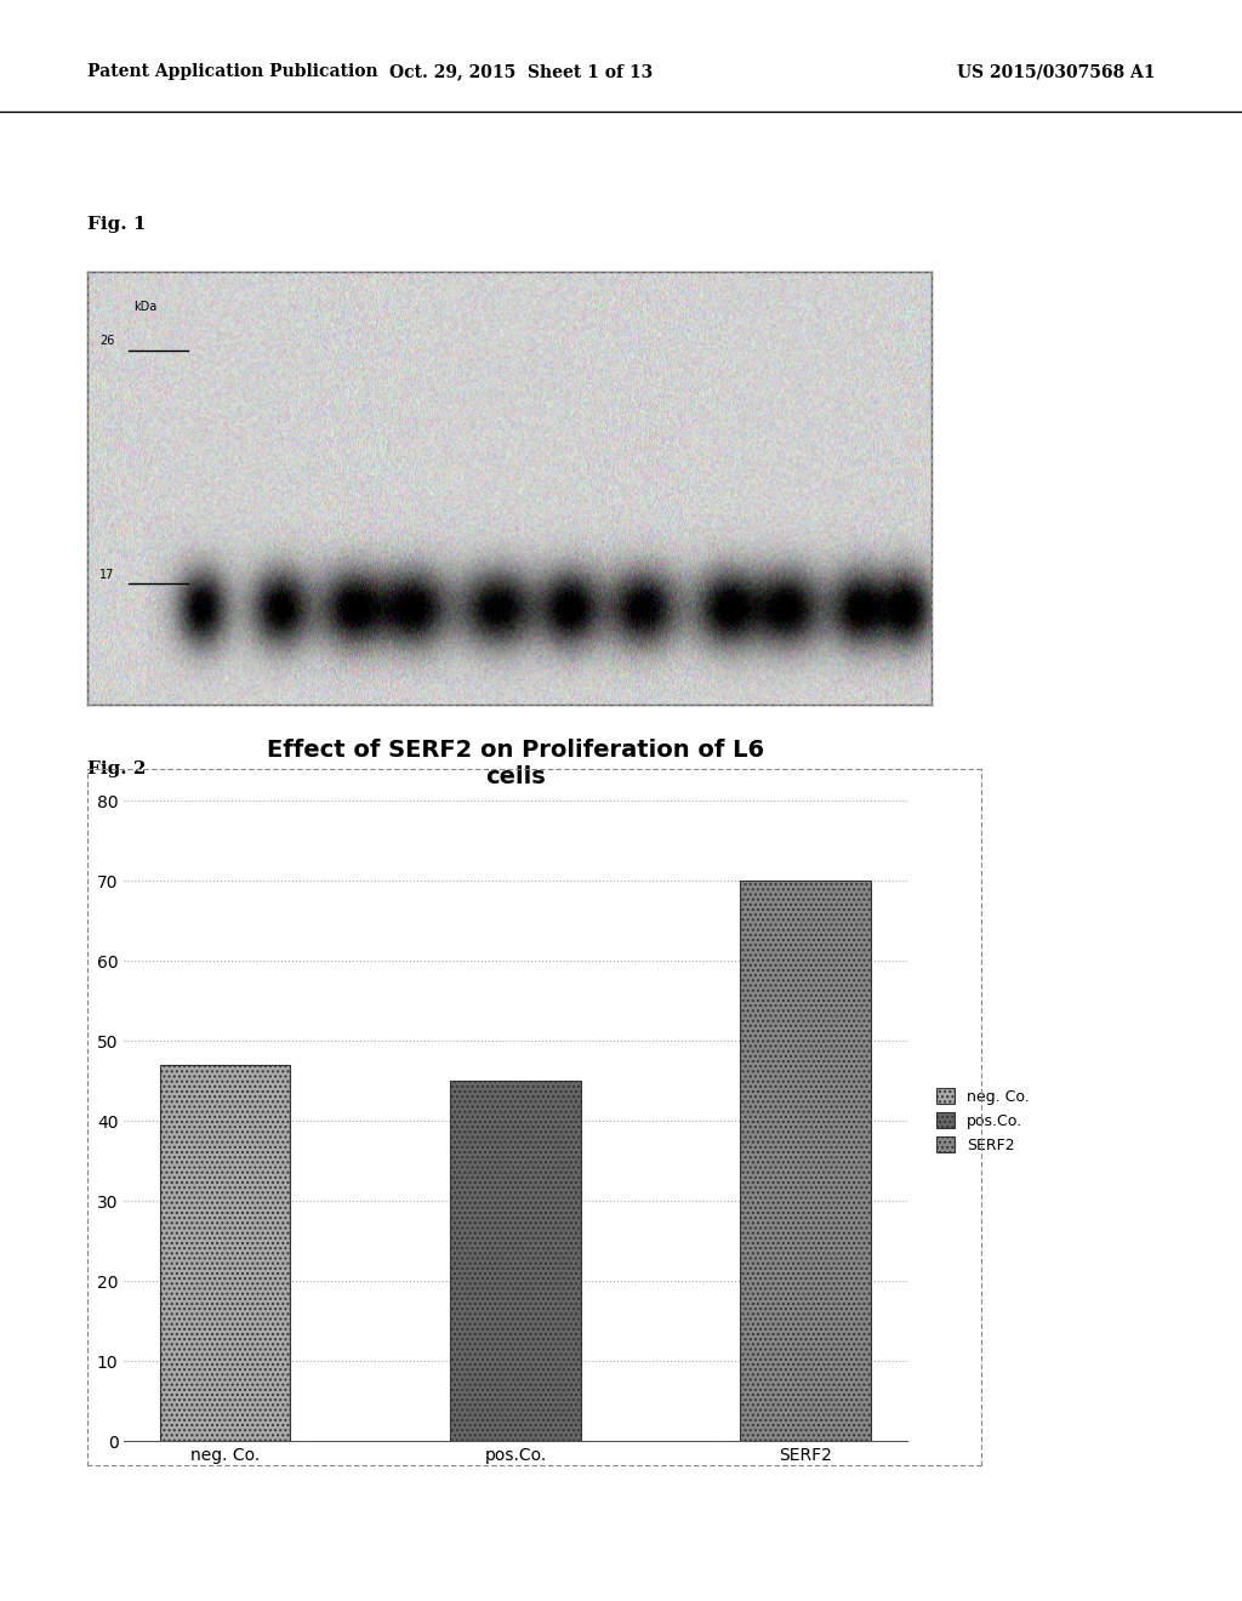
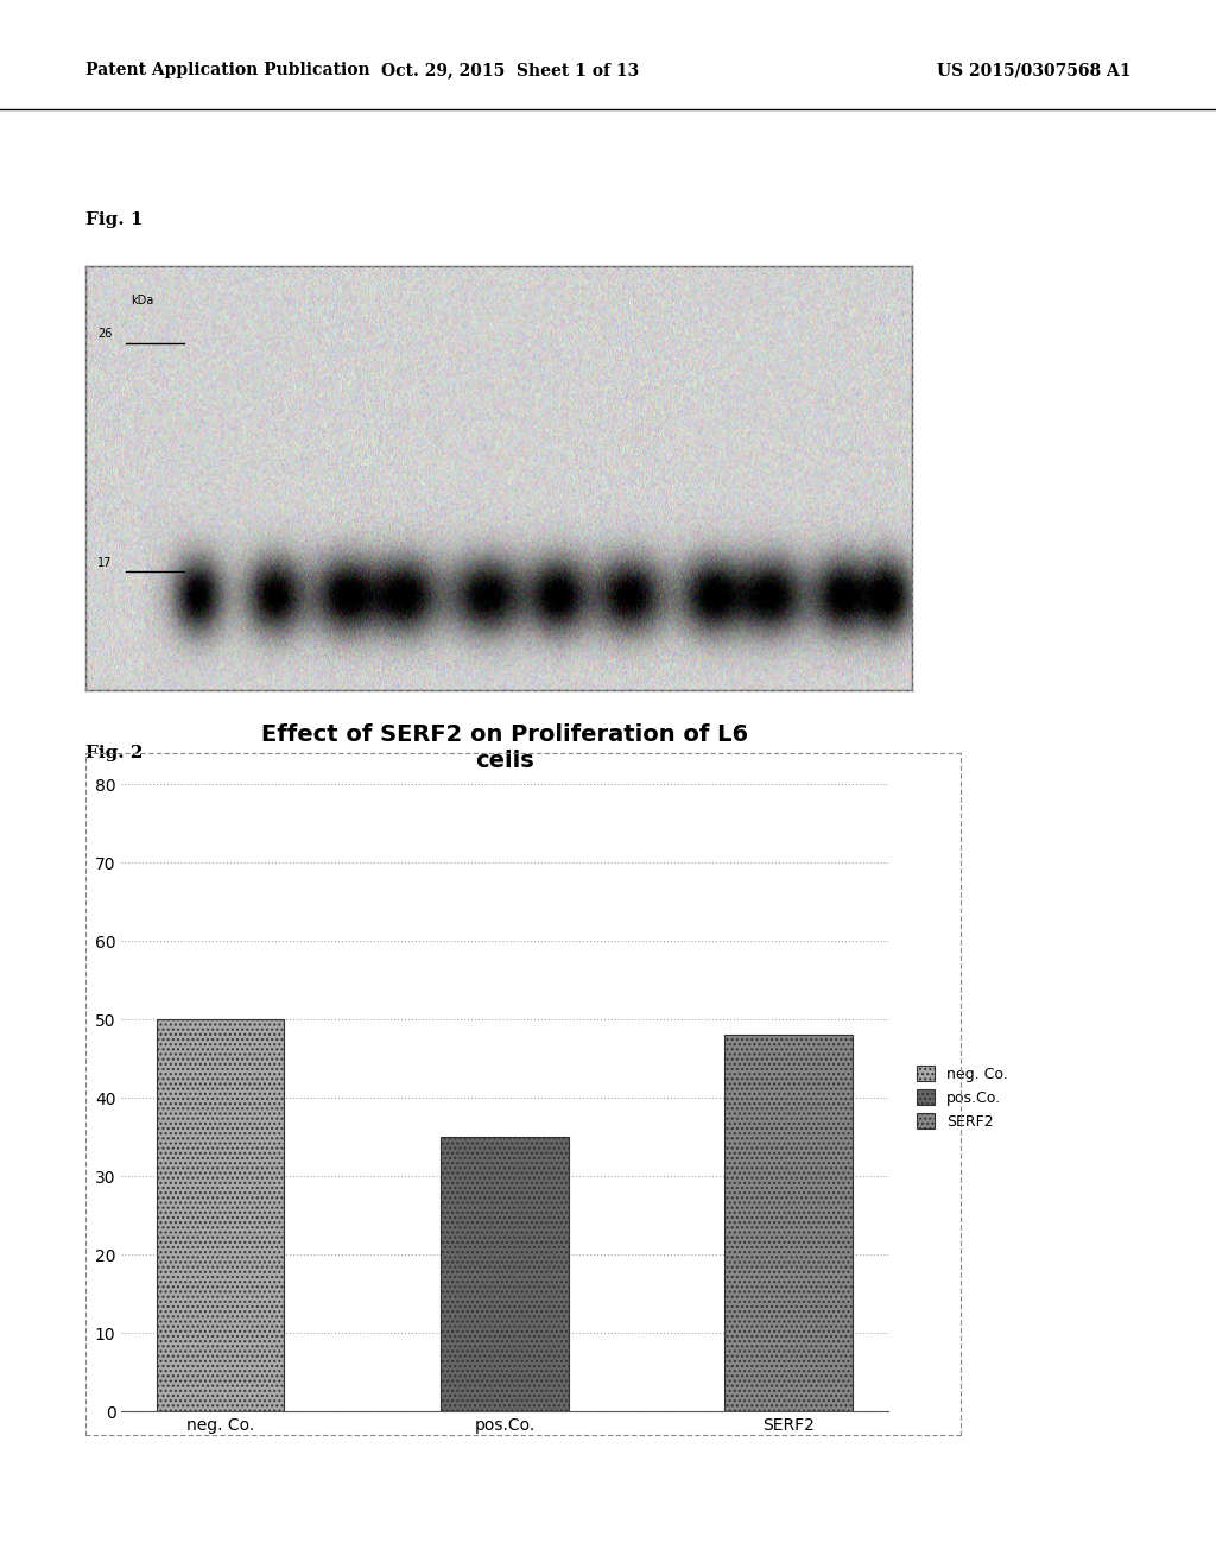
neg. Co.: 47 -> 50
pos.Co.: 45 -> 35
SERF2: 70 -> 48
